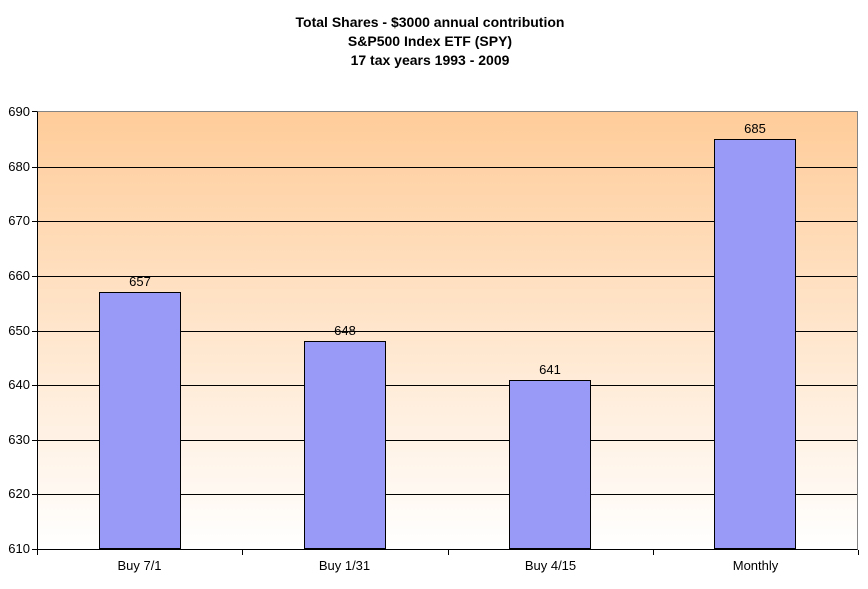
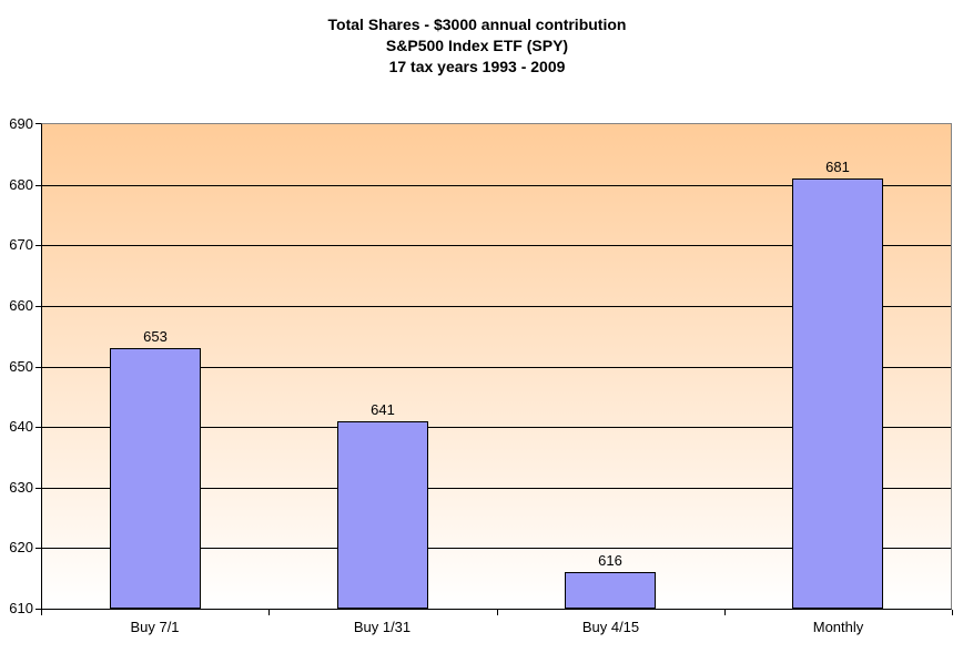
Buy 7/1: 657 -> 653
Buy 1/31: 648 -> 641
Buy 4/15: 641 -> 616
Monthly: 685 -> 681
